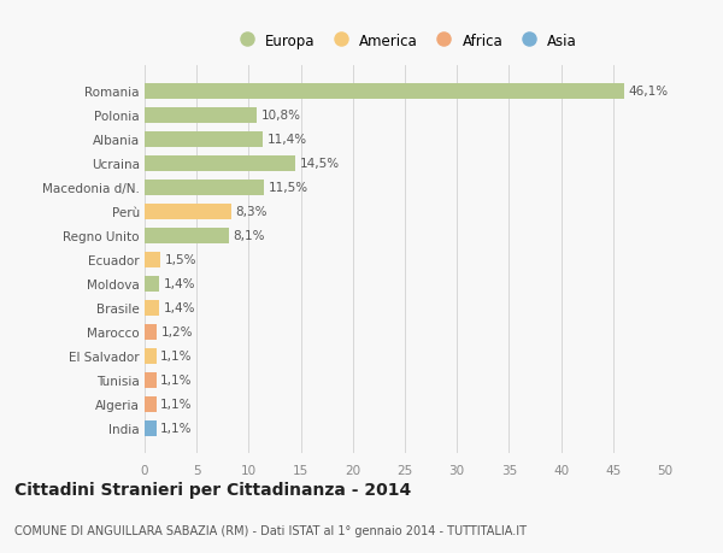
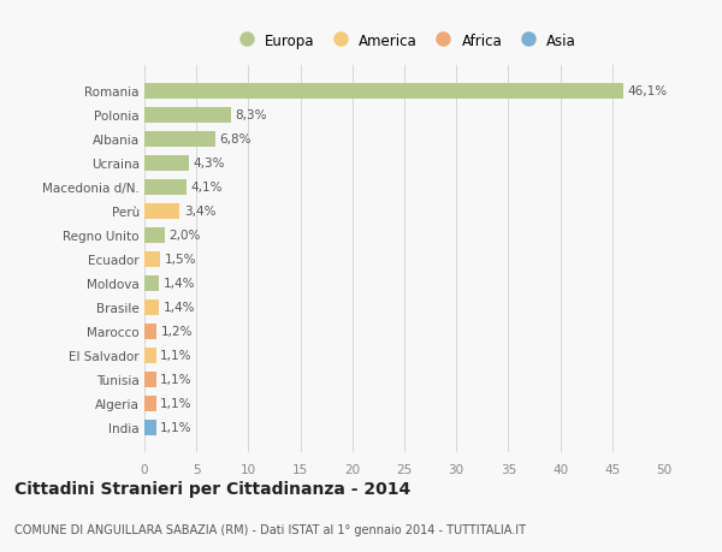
Polonia: 10,8% -> 8,3%
Albania: 11,4% -> 6,8%
Ucraina: 14,5% -> 4,3%
Macedonia d/N.: 11,5% -> 4,1%
Perù: 8,3% -> 3,4%
Regno Unito: 8,1% -> 2,0%
